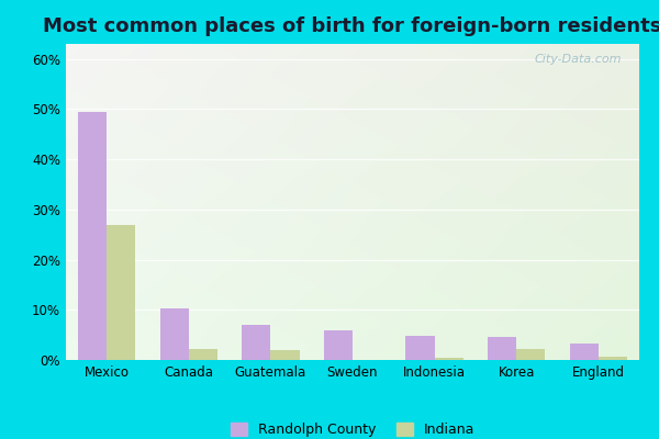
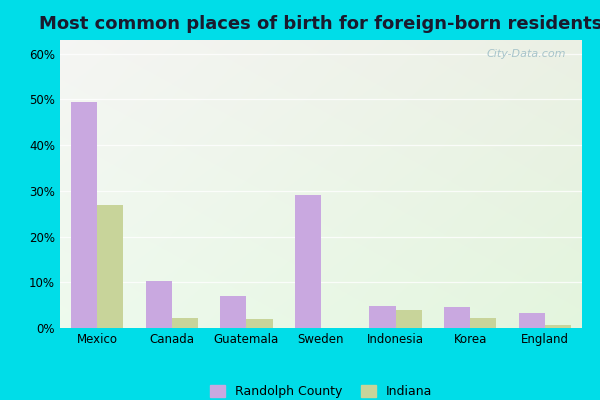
Randolph County/Sweden: 6.0% -> 29.0%
Indiana/Indonesia: 0.5% -> 4.0%
